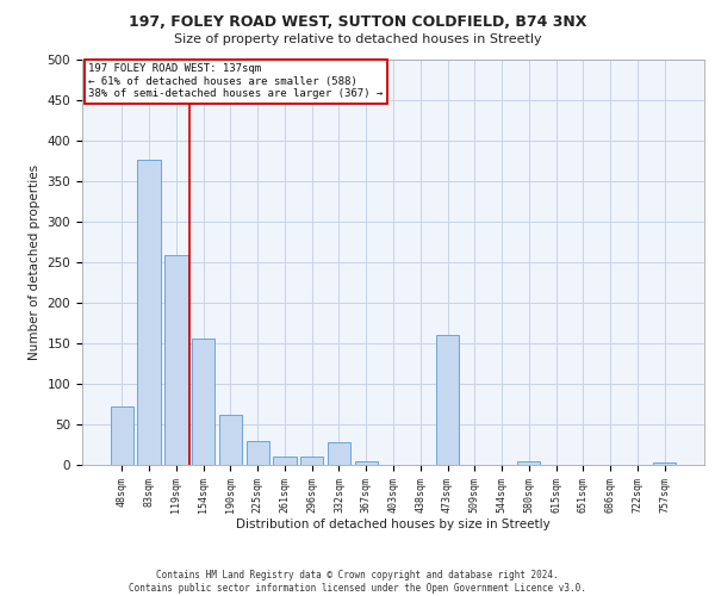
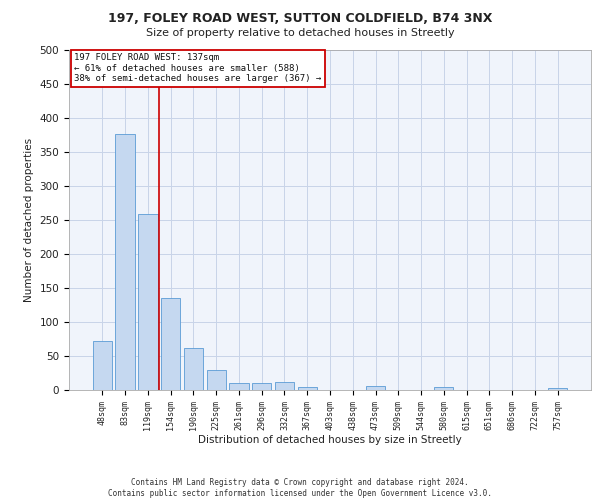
154sqm: 156 -> 135
332sqm: 28 -> 12
473sqm: 160 -> 6
